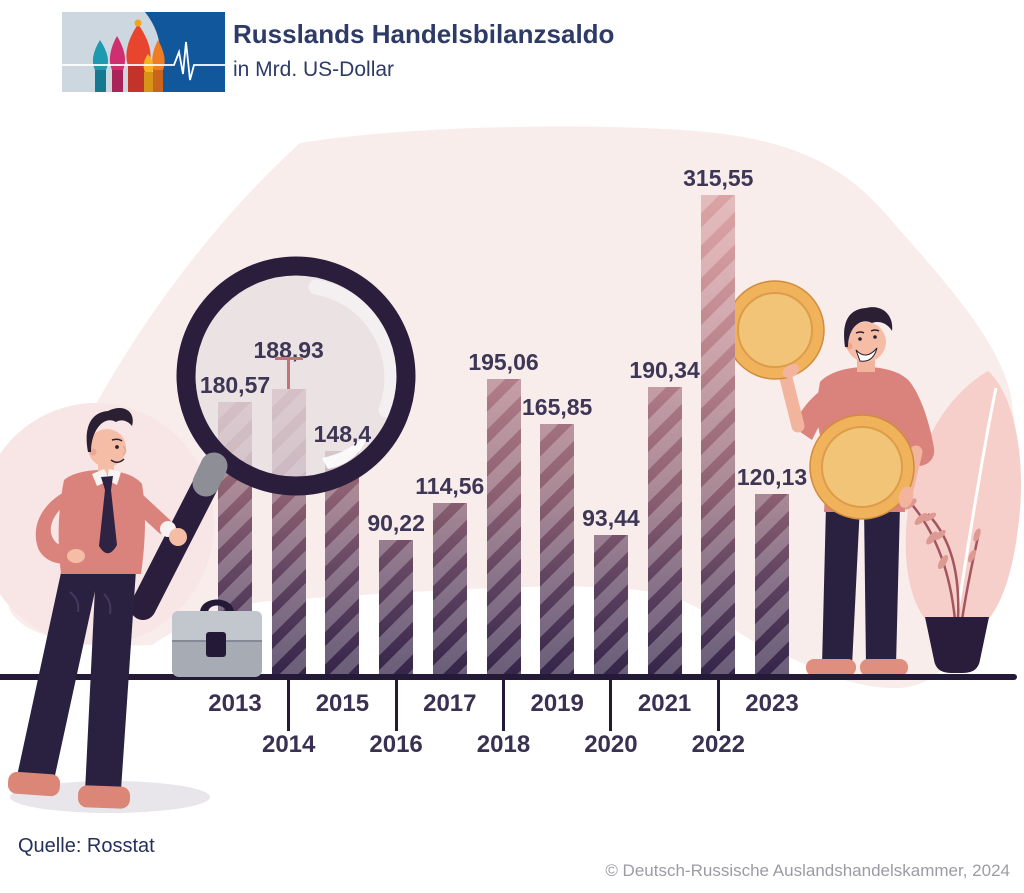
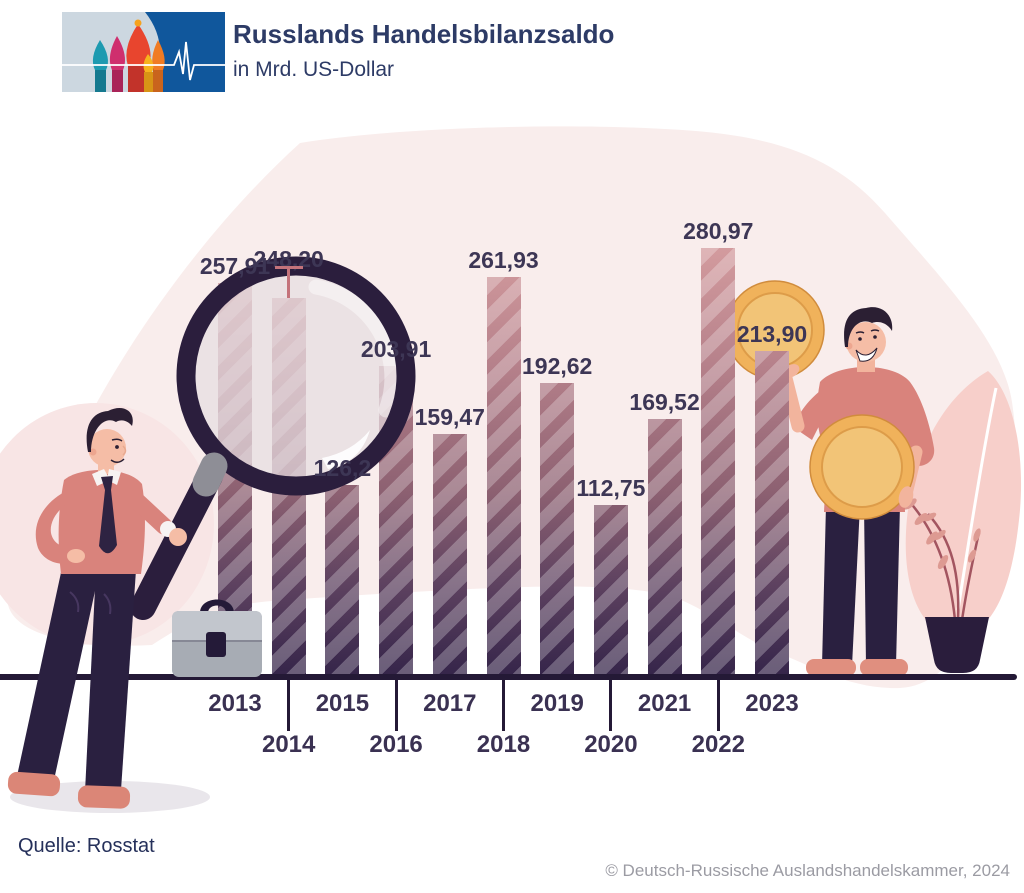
2013: 180,57 -> 257,91
2014: 188,93 -> 248,20
2015: 148,4 -> 126,2
2016: 90,22 -> 203,91
2017: 114,56 -> 159,47
2018: 195,06 -> 261,93
2019: 165,85 -> 192,62
2020: 93,44 -> 112,75
2021: 190,34 -> 169,52
2022: 315,55 -> 280,97
2023: 120,13 -> 213,90
